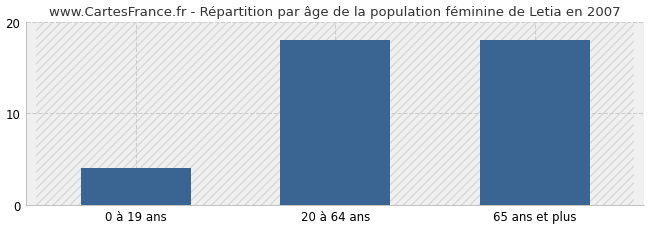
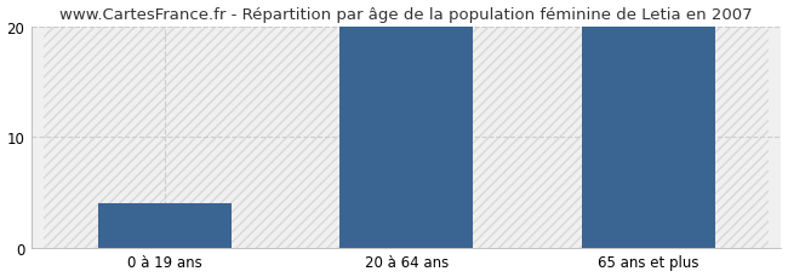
20 à 64 ans: 18 -> 20
65 ans et plus: 18 -> 20
